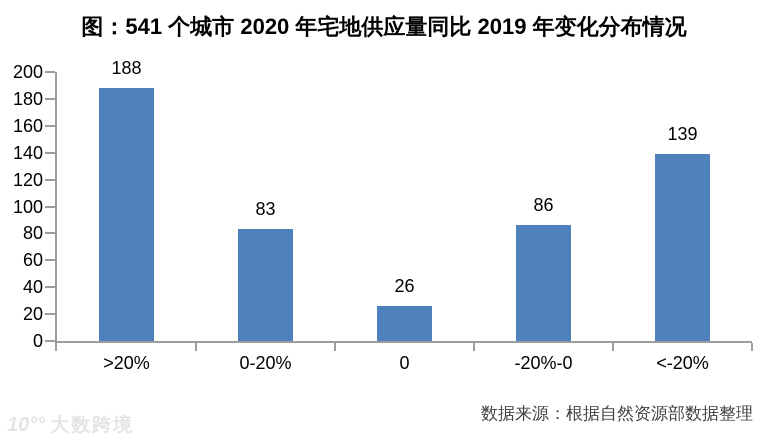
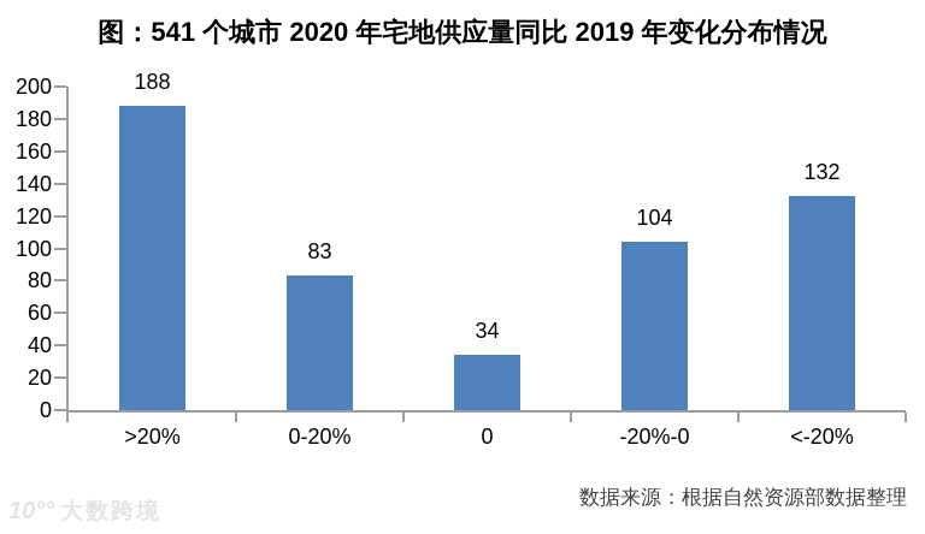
0: 26 -> 34
-20%-0: 86 -> 104
<-20%: 139 -> 132
